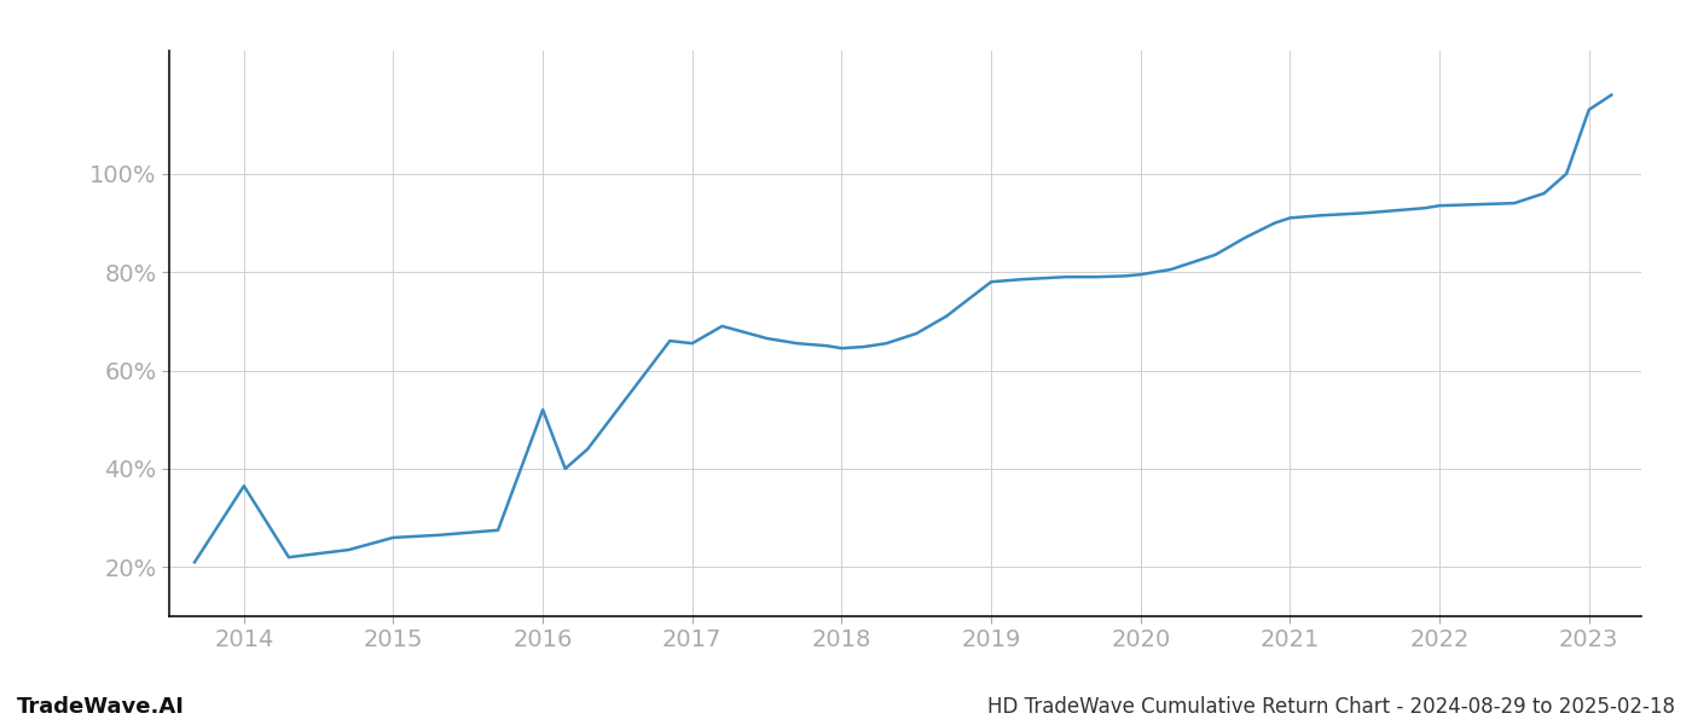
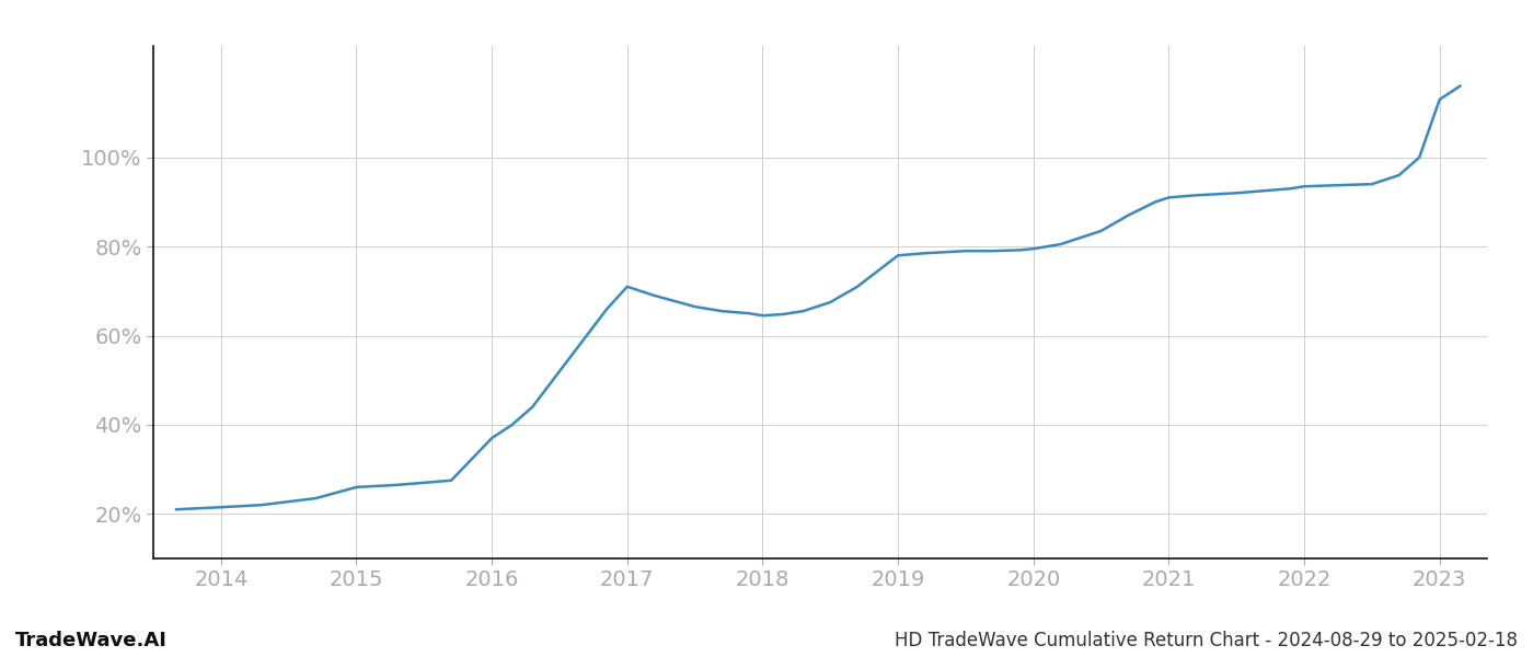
2014: 36.5% -> 21.5%
2016: 52.0% -> 37.0%
2017: 65.5% -> 71.0%
